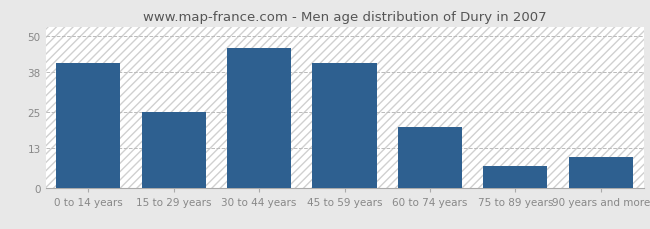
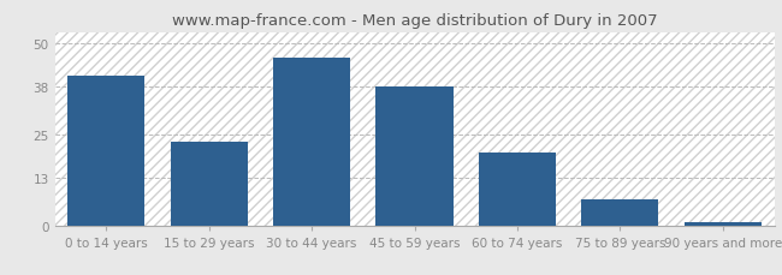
15 to 29 years: 25 -> 23
45 to 59 years: 41 -> 38
90 years and more: 10 -> 1
